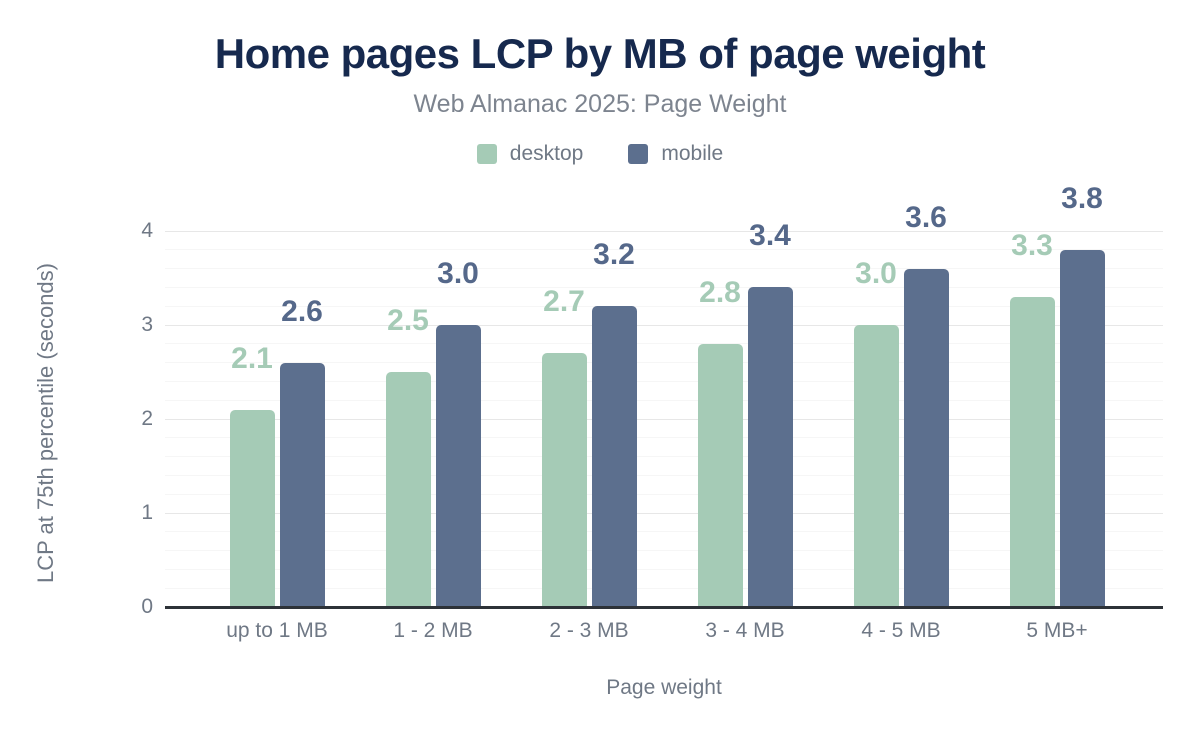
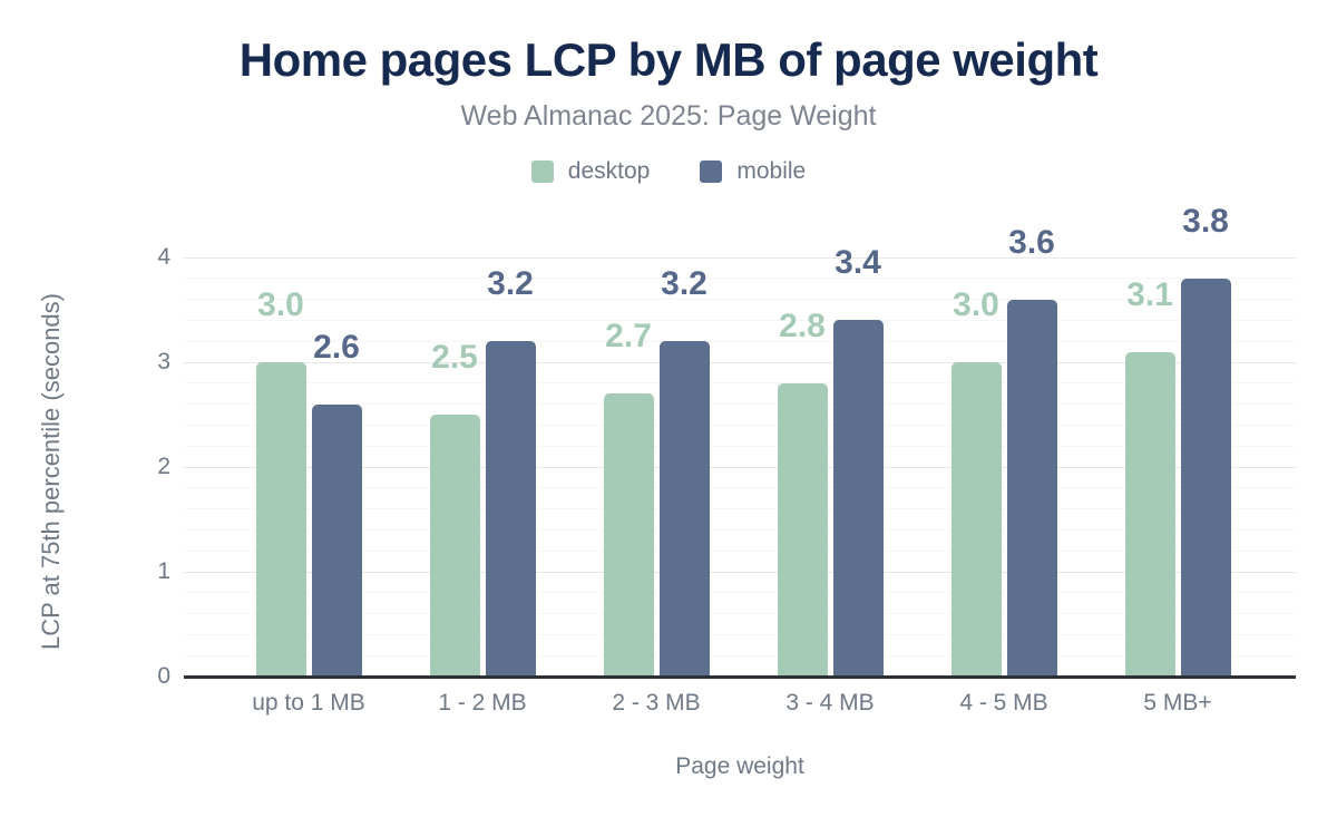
desktop/up to 1 MB: 2.1 -> 3.0
mobile/1 - 2 MB: 3.0 -> 3.2
desktop/5 MB+: 3.3 -> 3.1
